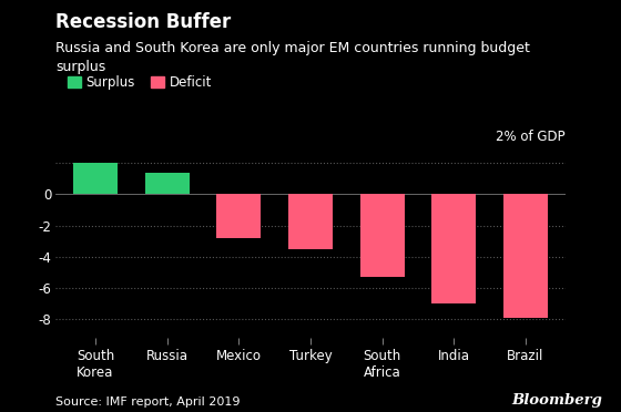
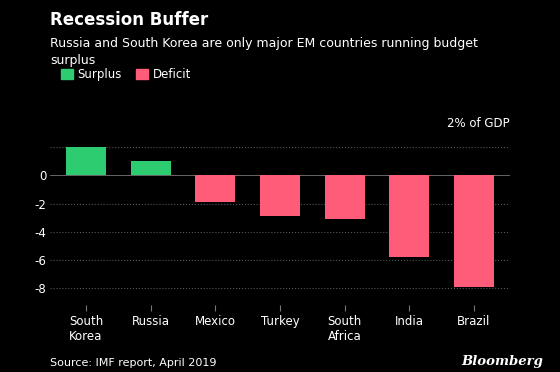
Russia: 1.4 -> 1.0
Mexico: -2.8 -> -1.9
Turkey: -3.5 -> -2.9
South Africa: -5.3 -> -3.1
India: -7.0 -> -5.8
